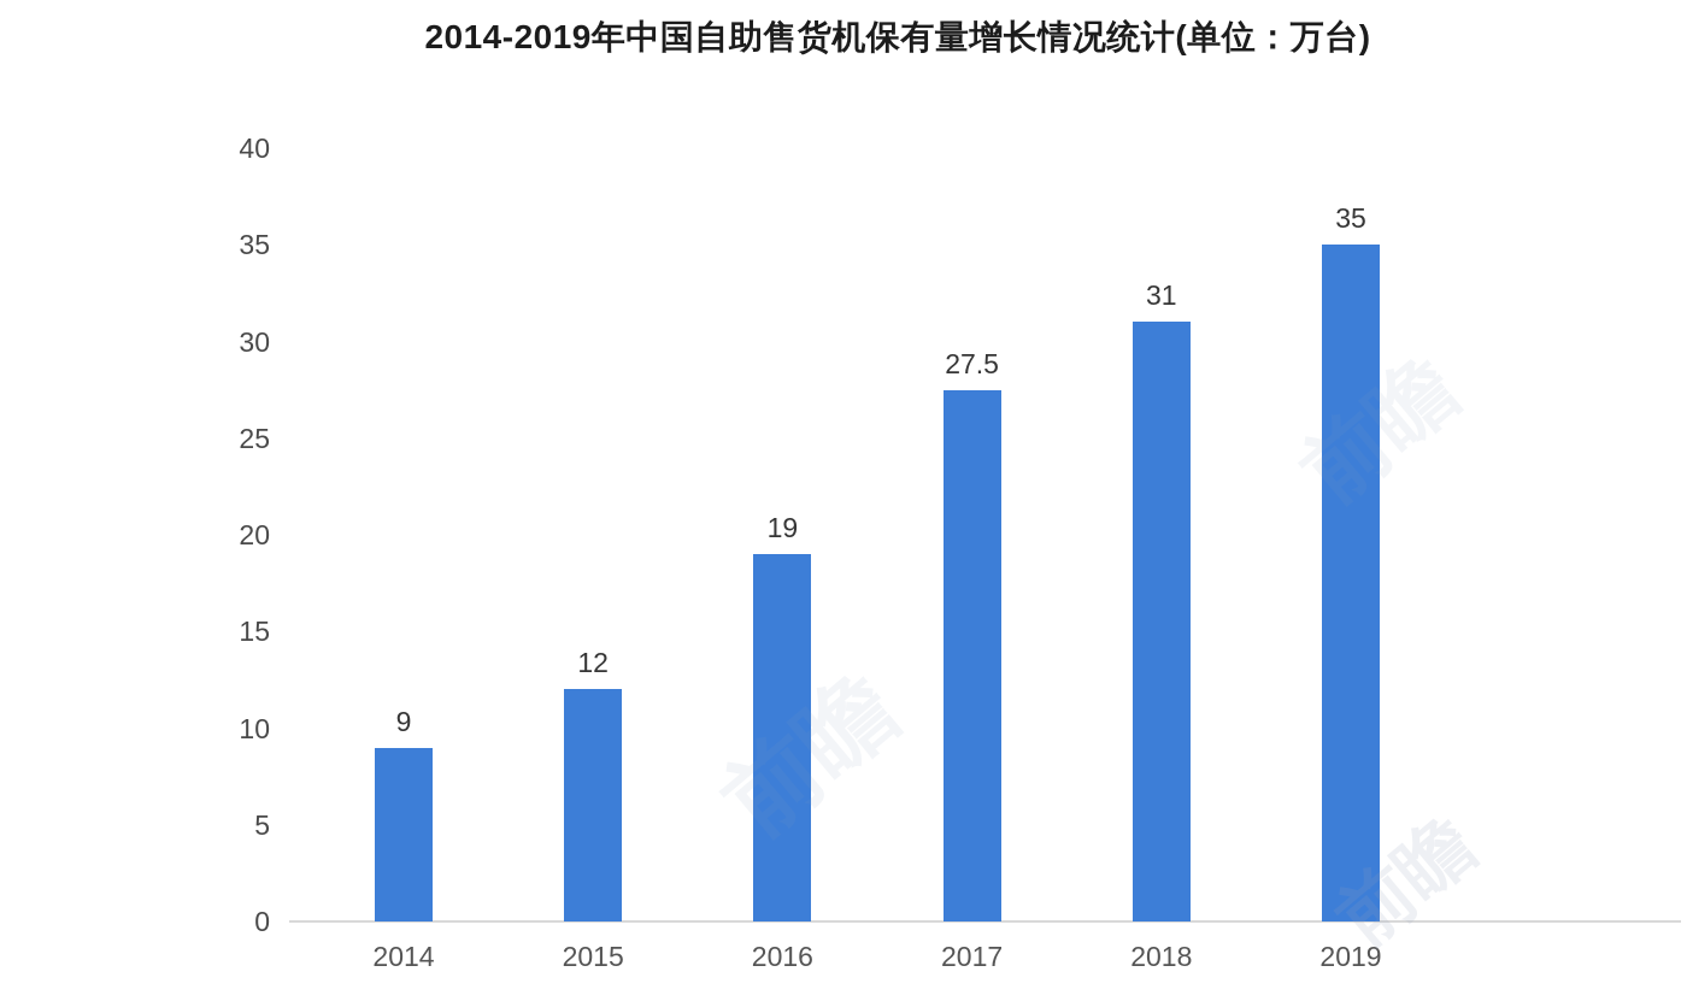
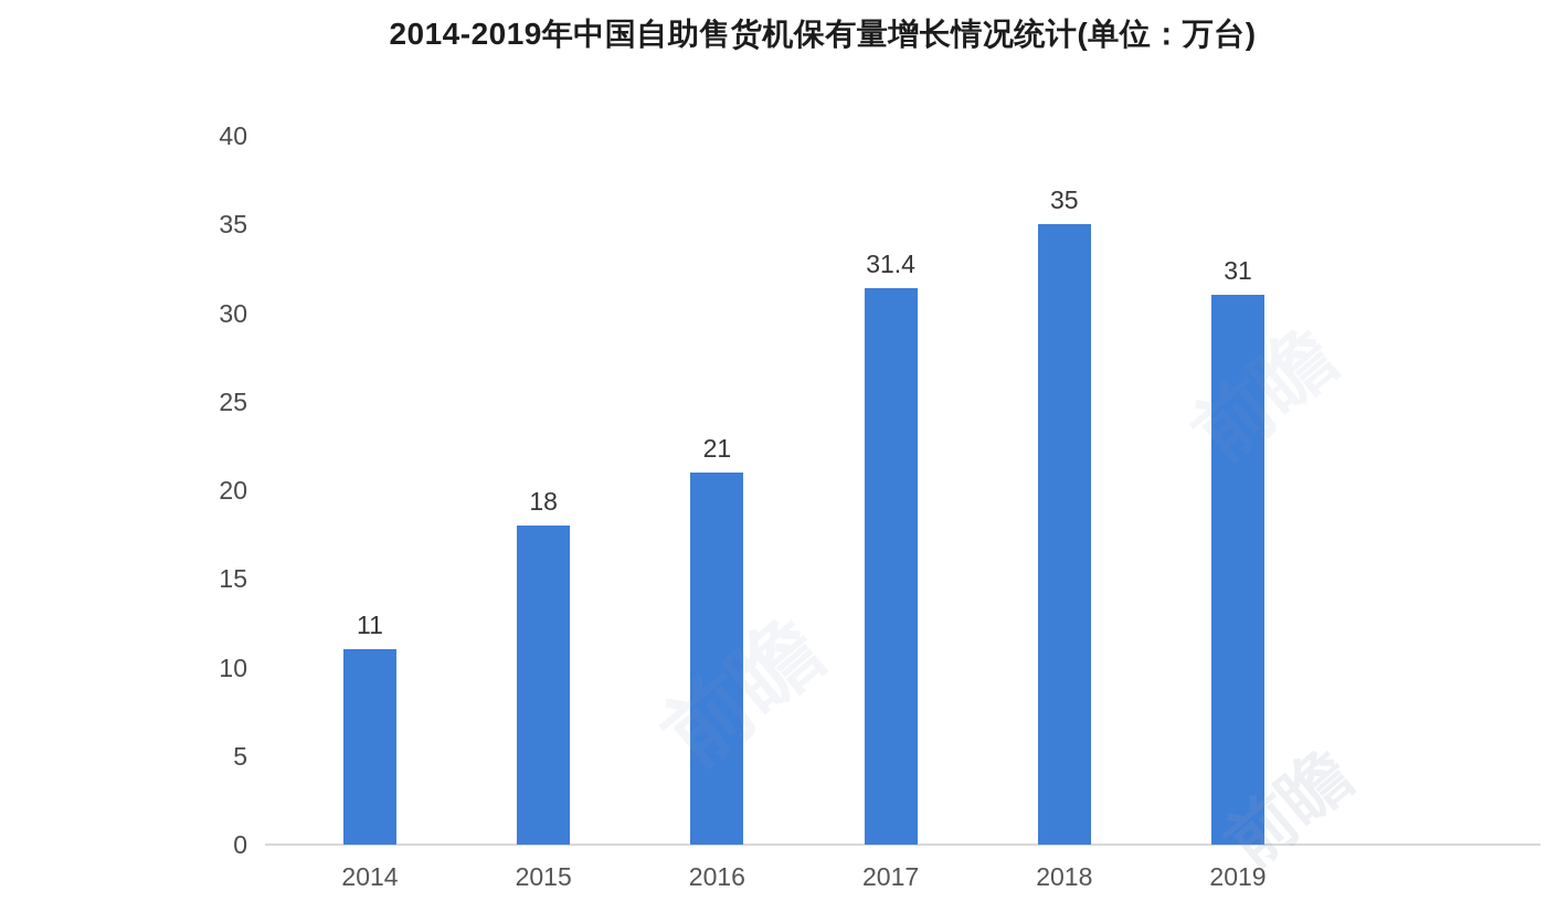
2014: 9 -> 11
2015: 12 -> 18
2016: 19 -> 21
2017: 27.5 -> 31.4
2018: 31 -> 35
2019: 35 -> 31
